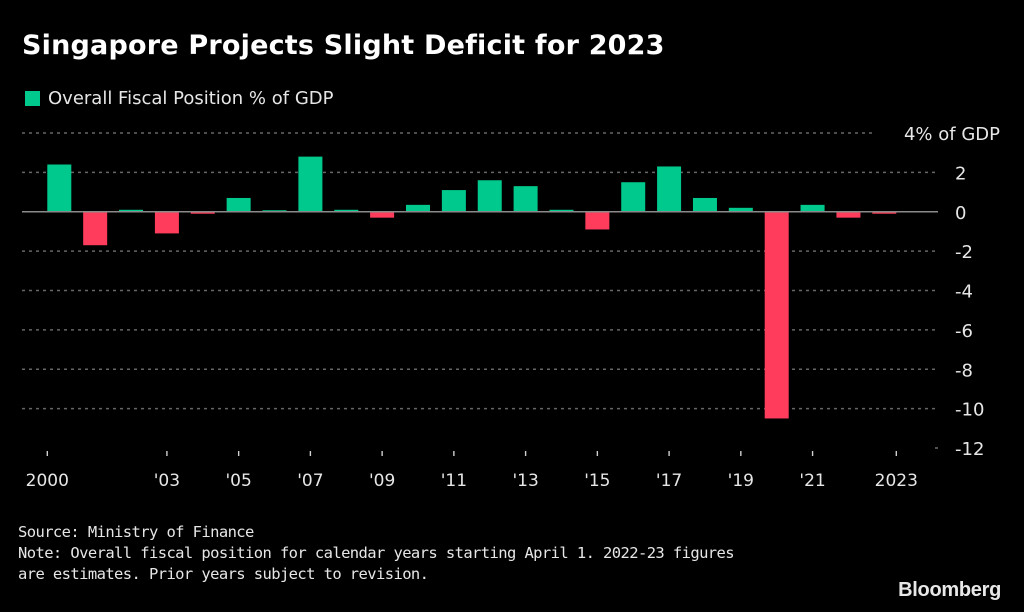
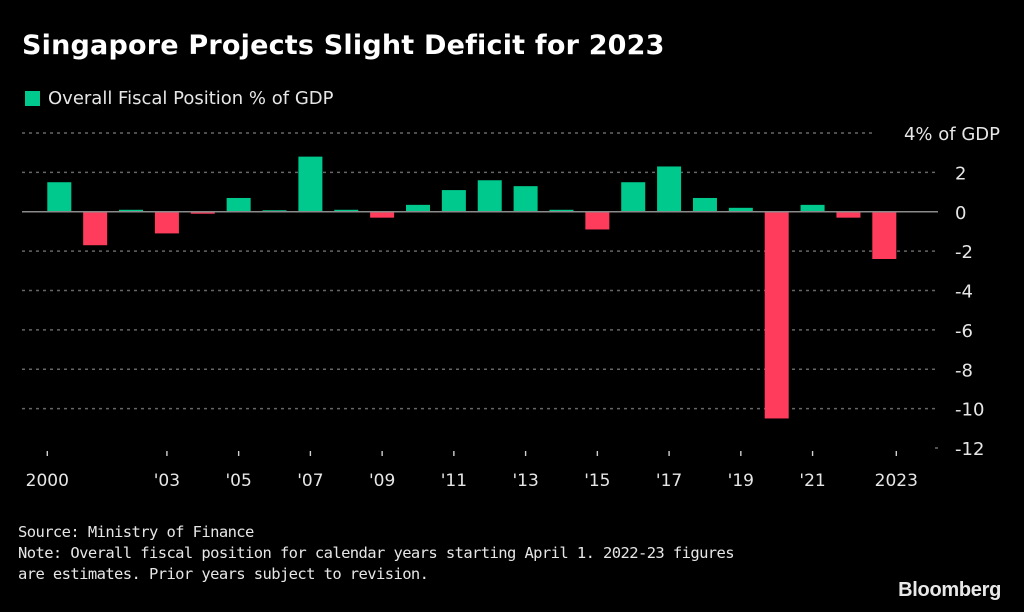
2000: 2.4 -> 1.5
2023: -0.1 -> -2.4
